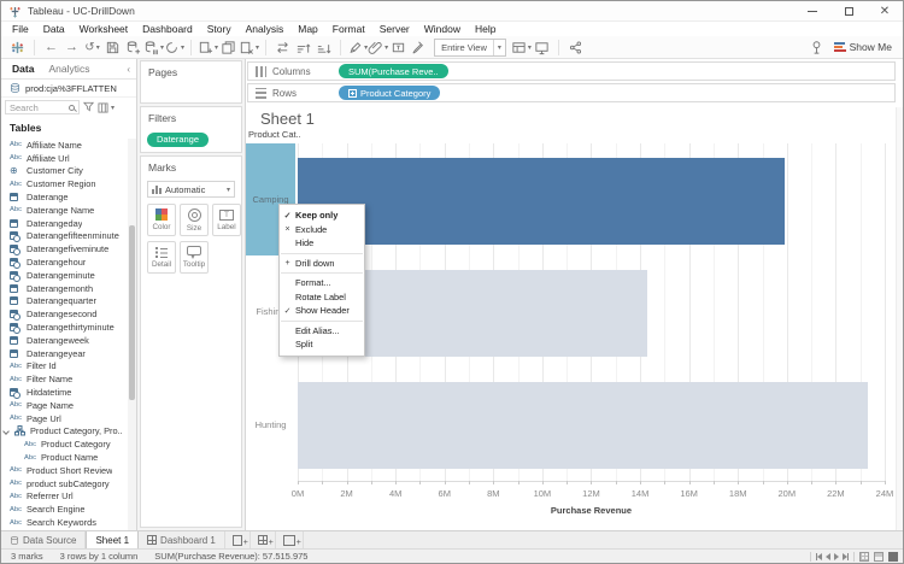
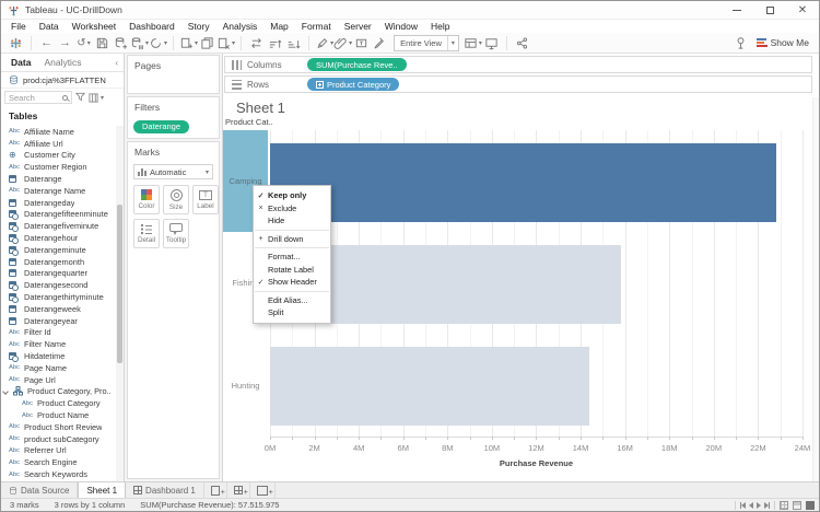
Camping: 19.9M -> 22.8M
Fishing: 14.3M -> 15.8M
Hunting: 23.3M -> 14.4M
